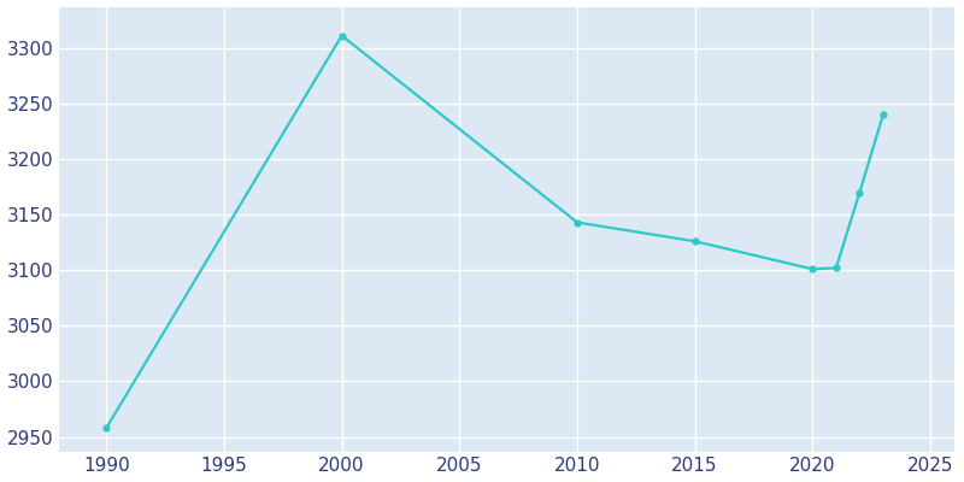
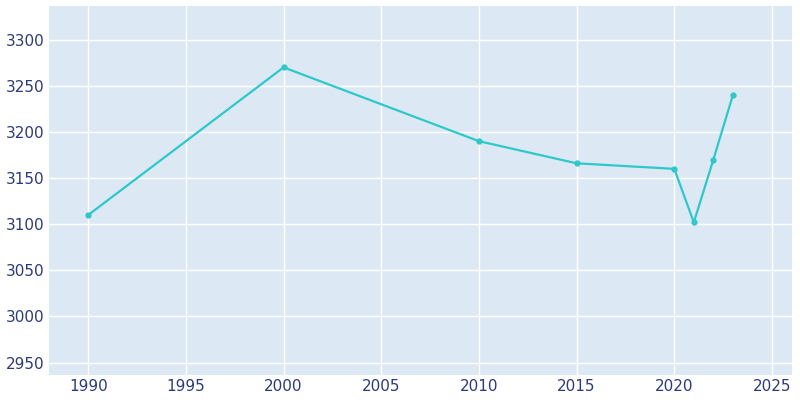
1990: 2958 -> 3110
2000: 3311 -> 3270
2010: 3143 -> 3190
2015: 3126 -> 3166
2020: 3101 -> 3160
